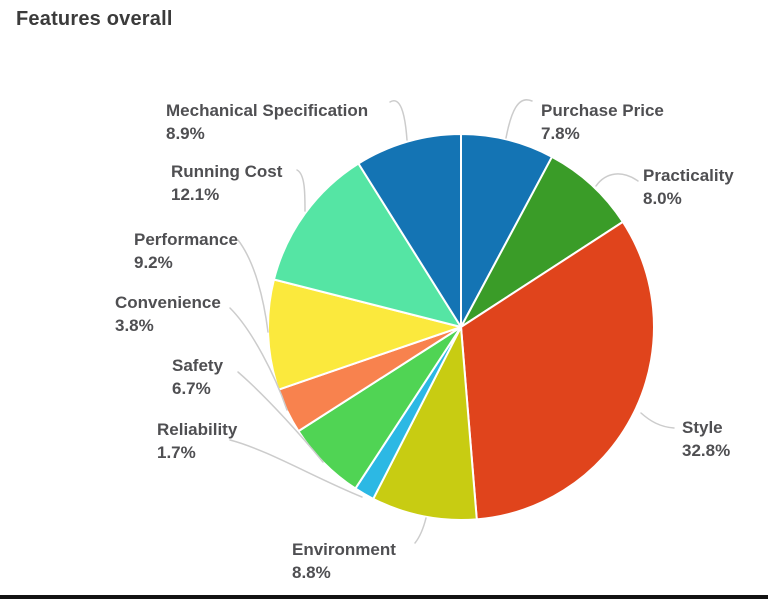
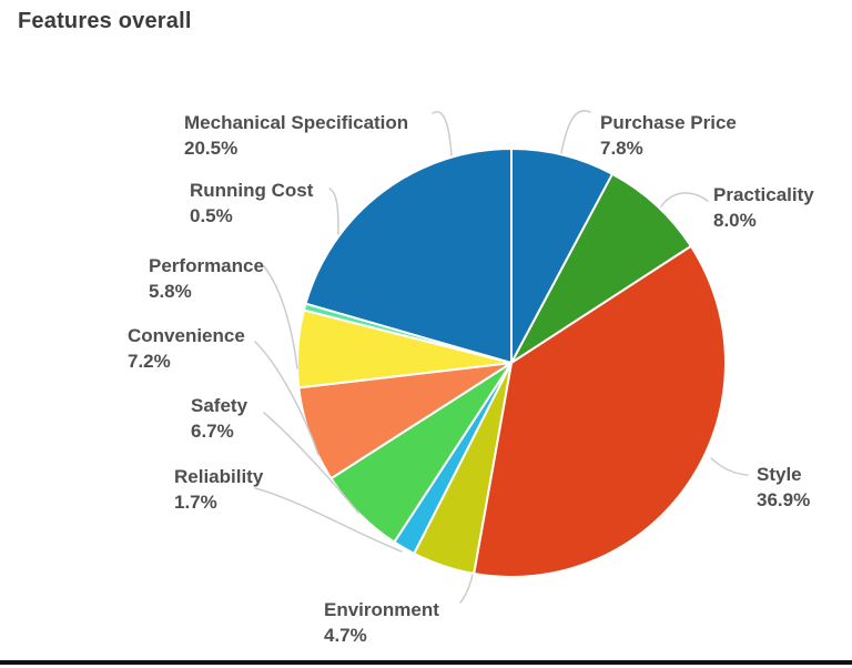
Style: 32.8% -> 36.9%
Environment: 8.8% -> 4.7%
Convenience: 3.8% -> 7.2%
Performance: 9.2% -> 5.8%
Running Cost: 12.1% -> 0.5%
Mechanical Specification: 8.9% -> 20.5%
